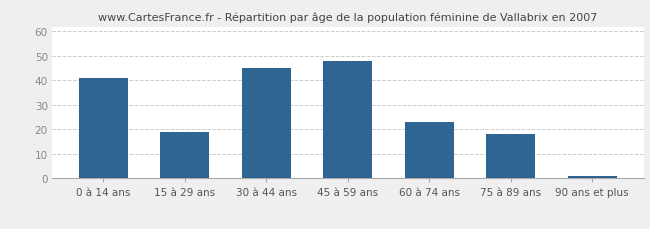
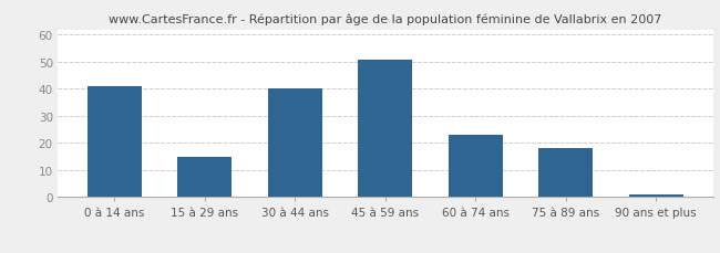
15 à 29 ans: 19 -> 15
30 à 44 ans: 45 -> 40
45 à 59 ans: 48 -> 51
